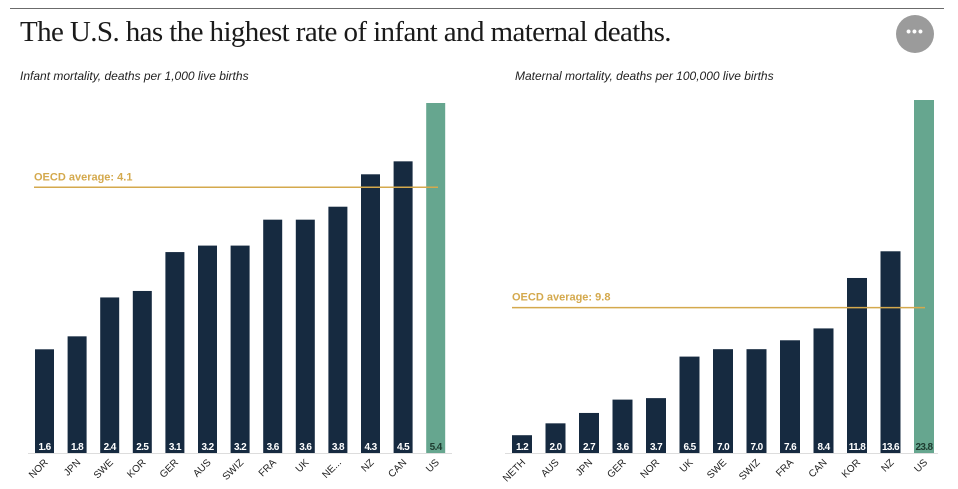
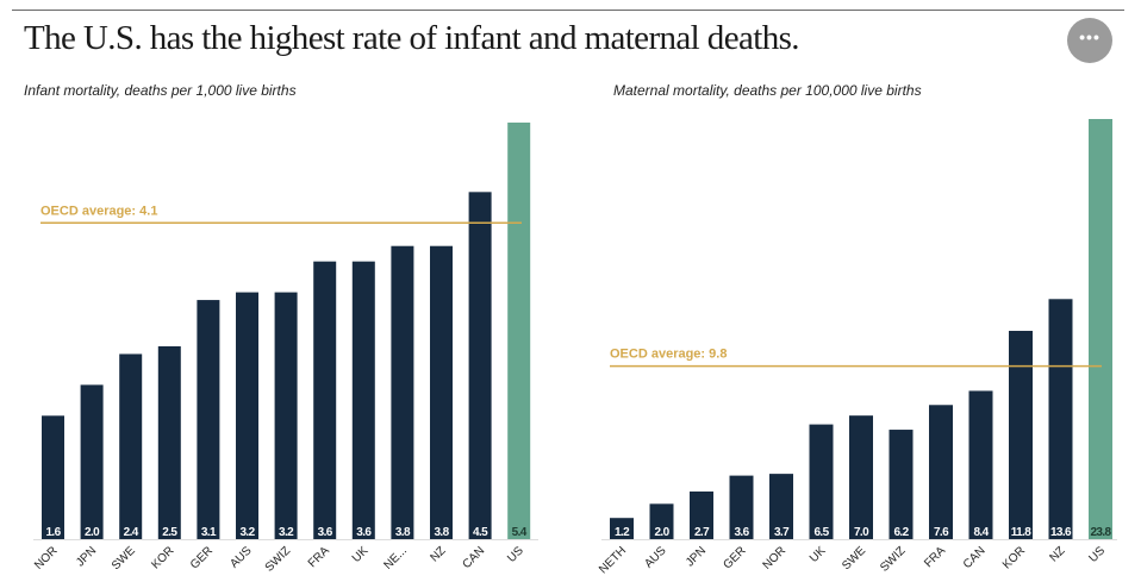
Infant mortality, deaths per 1,000 live births/JPN: 1.8 -> 2.0
Infant mortality, deaths per 1,000 live births/NZ: 4.3 -> 3.8
Maternal mortality, deaths per 100,000 live births/SWIZ: 7.0 -> 6.2
